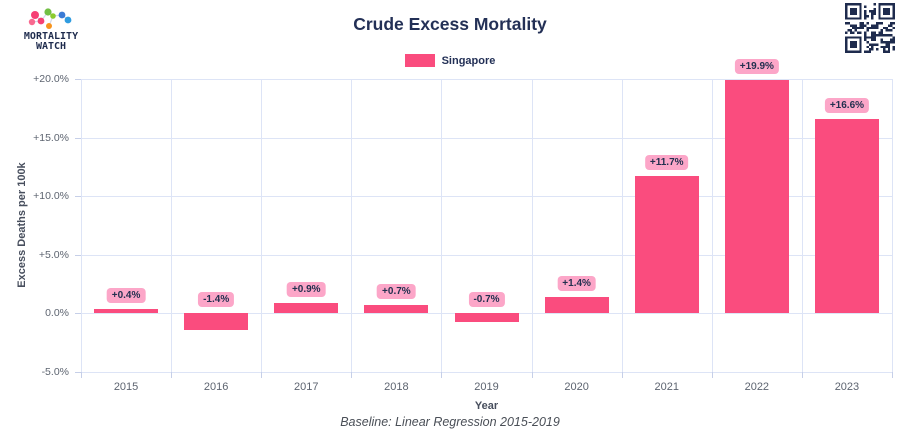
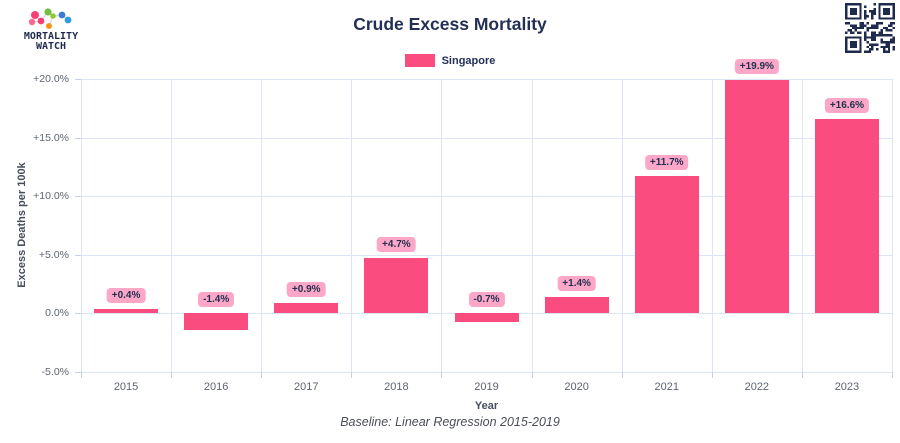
2018: +0.7% -> +4.7%
